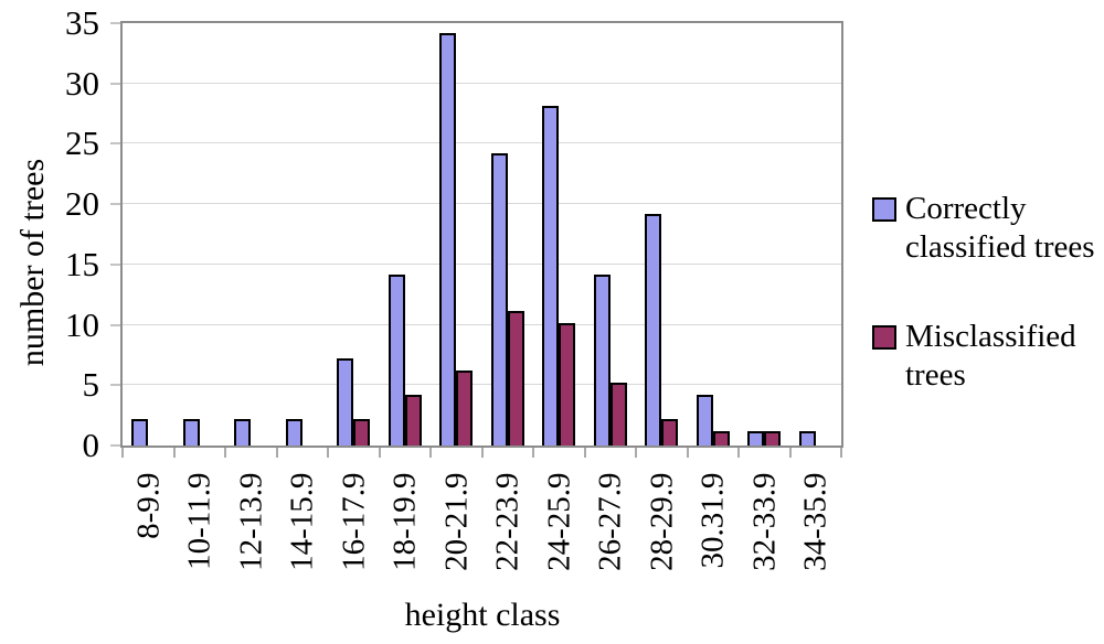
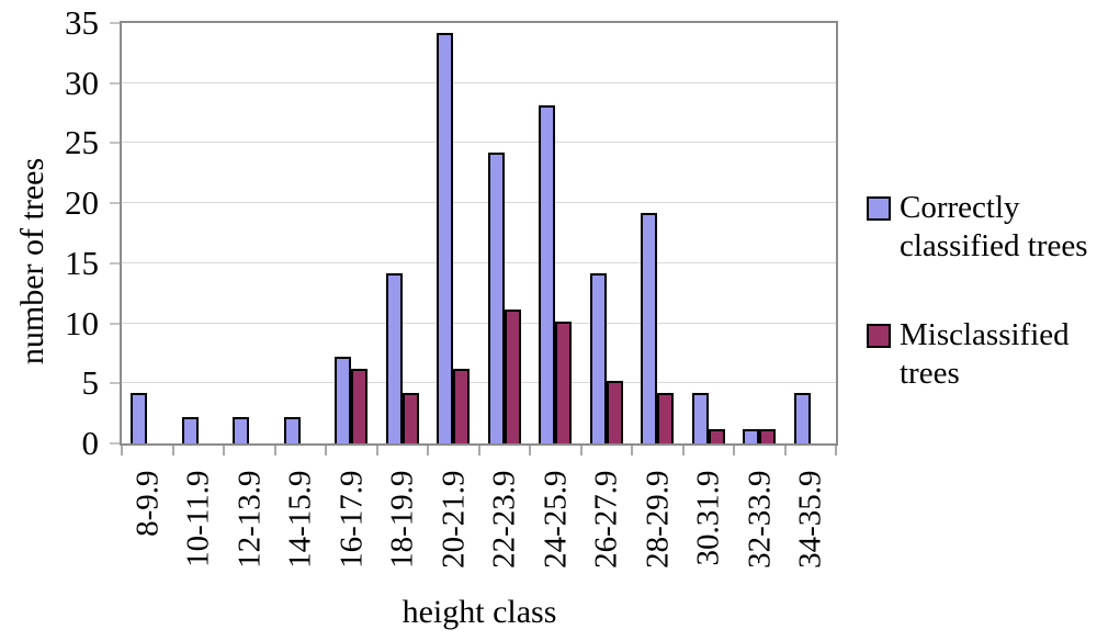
Correctly classified trees/8-9.9: 2 -> 4
Misclassified trees/16-17.9: 2 -> 6
Misclassified trees/28-29.9: 2 -> 4
Correctly classified trees/34-35.9: 1 -> 4
